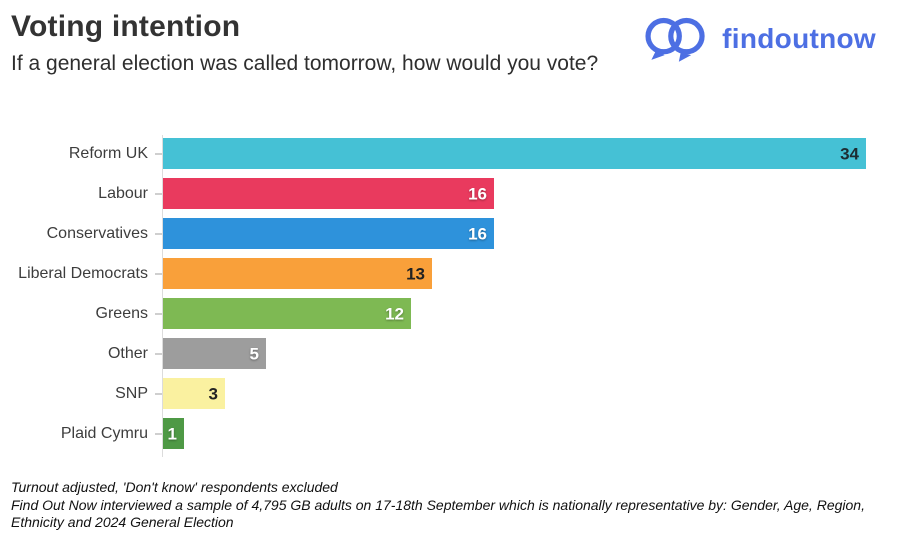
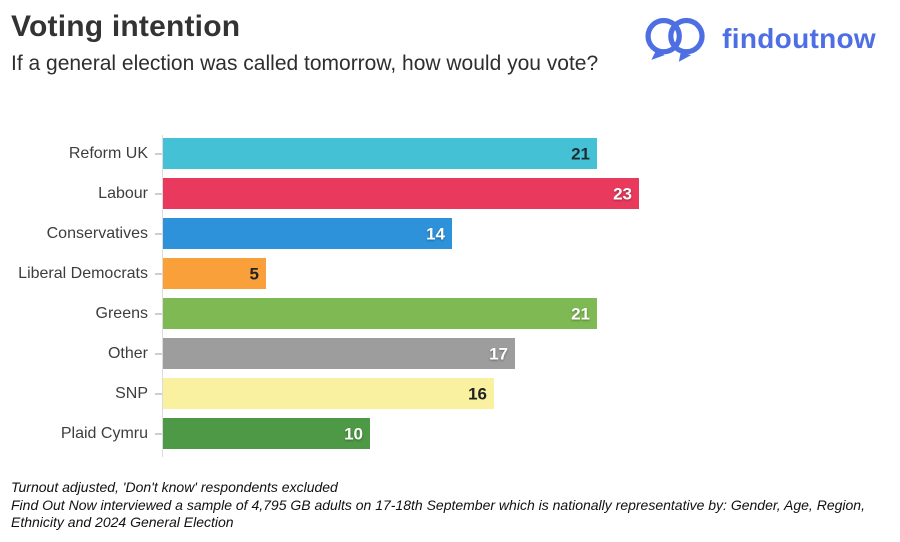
Reform UK: 34 -> 21
Labour: 16 -> 23
Conservatives: 16 -> 14
Liberal Democrats: 13 -> 5
Greens: 12 -> 21
Other: 5 -> 17
SNP: 3 -> 16
Plaid Cymru: 1 -> 10
